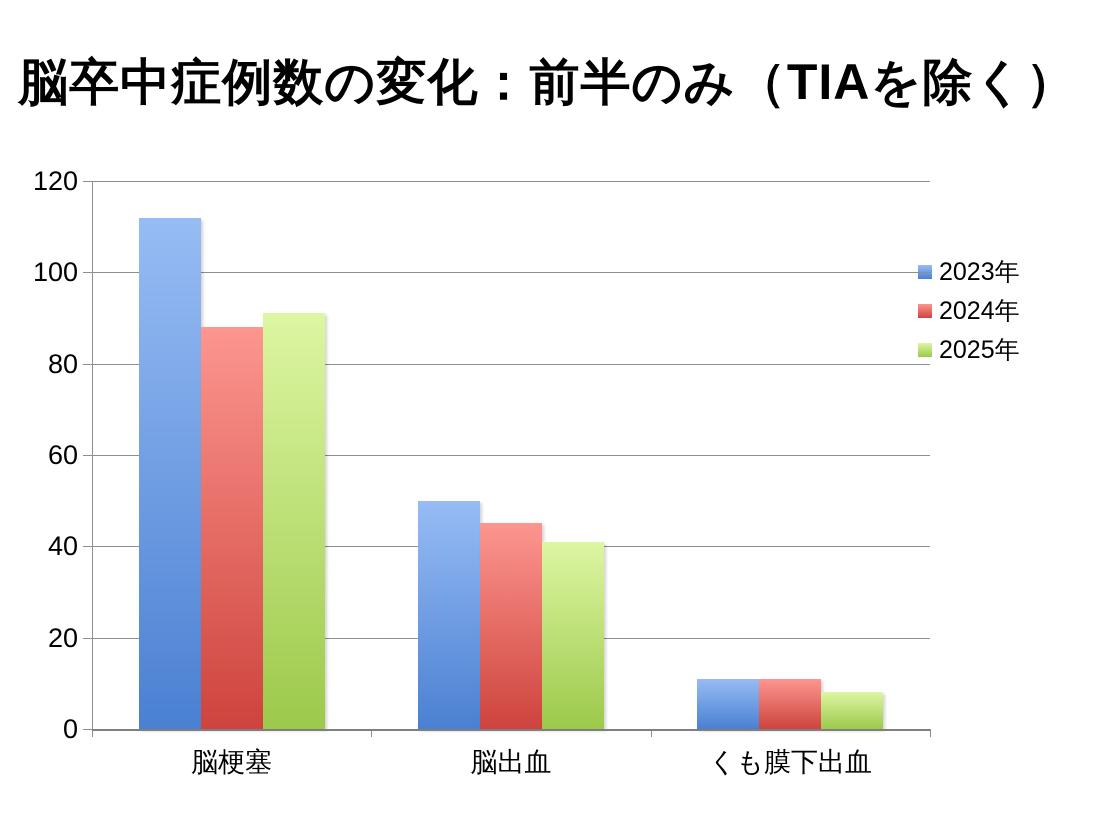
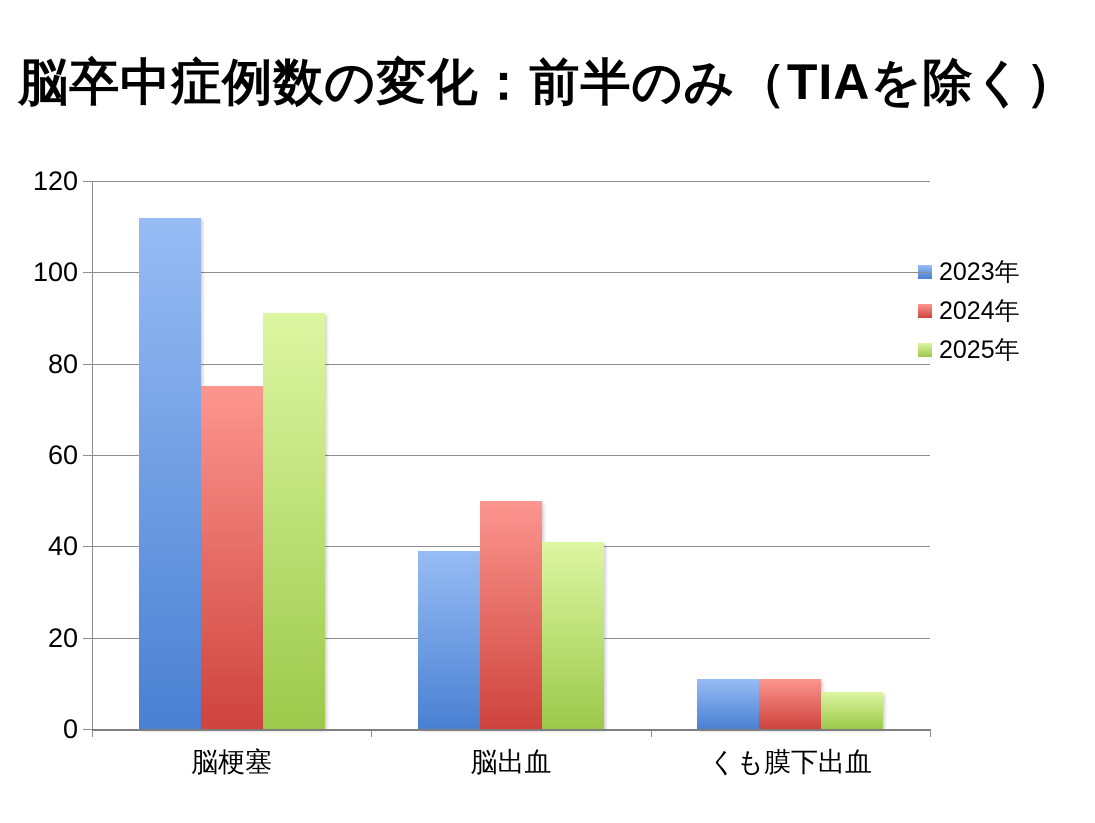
2024年/脳梗塞: 88 -> 75
2023年/脳出血: 50 -> 39
2024年/脳出血: 45 -> 50
